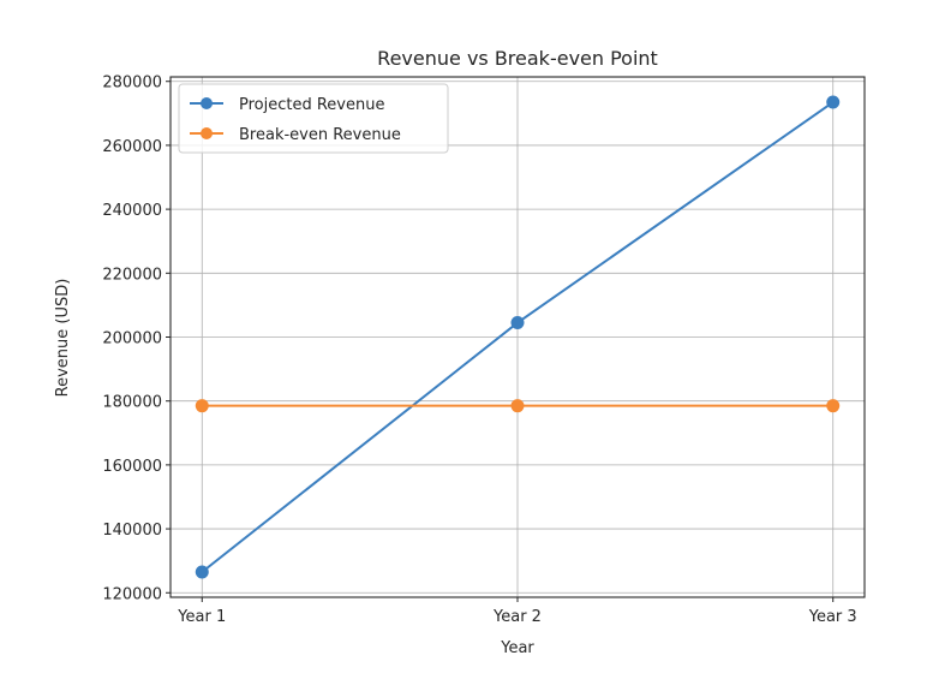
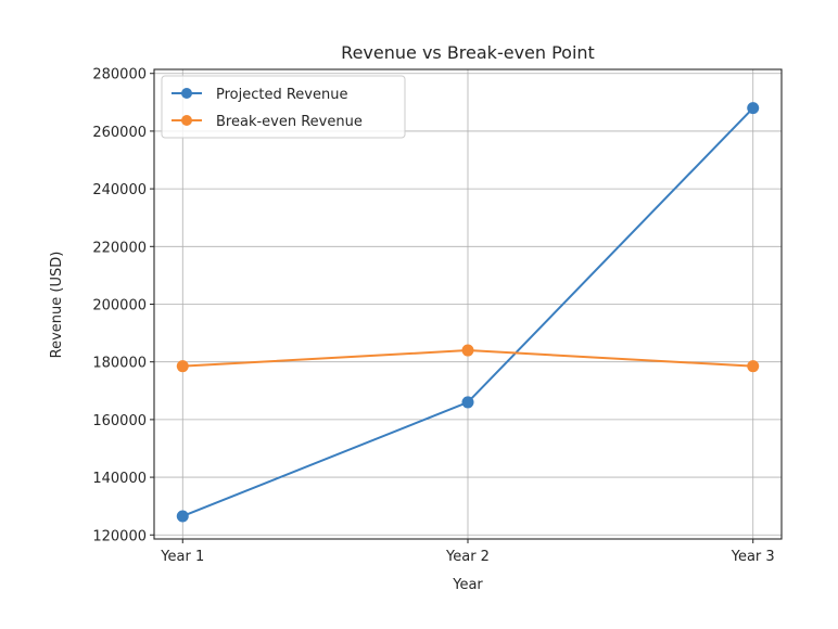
Projected Revenue/Year 2: 204000 -> 166000
Break-even Revenue/Year 2: 178000 -> 184000
Projected Revenue/Year 3: 274000 -> 268000
